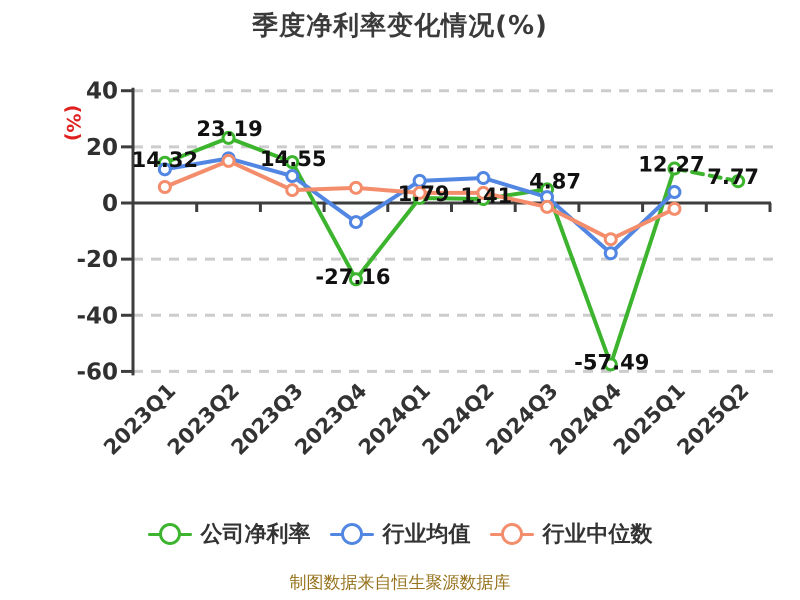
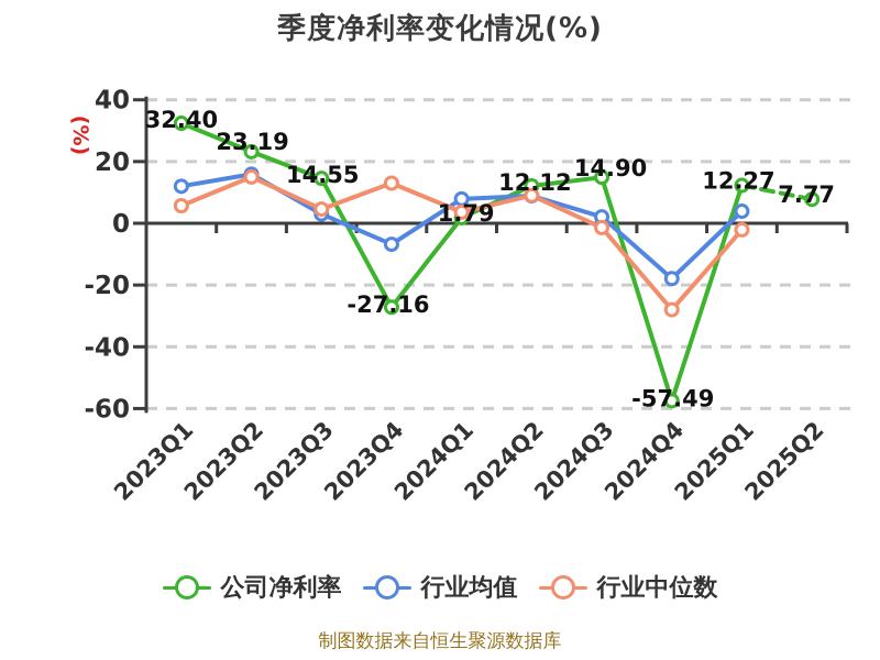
公司净利率/2023Q1: 14.32 -> 32.40
行业均值/2023Q3: 10 -> 3
行业中位数/2023Q4: 5 -> 13
公司净利率/2024Q2: 1.41 -> 12.12
行业中位数/2024Q2: 4 -> 9
公司净利率/2024Q3: 4.87 -> 14.90
行业中位数/2024Q4: -13 -> -28
